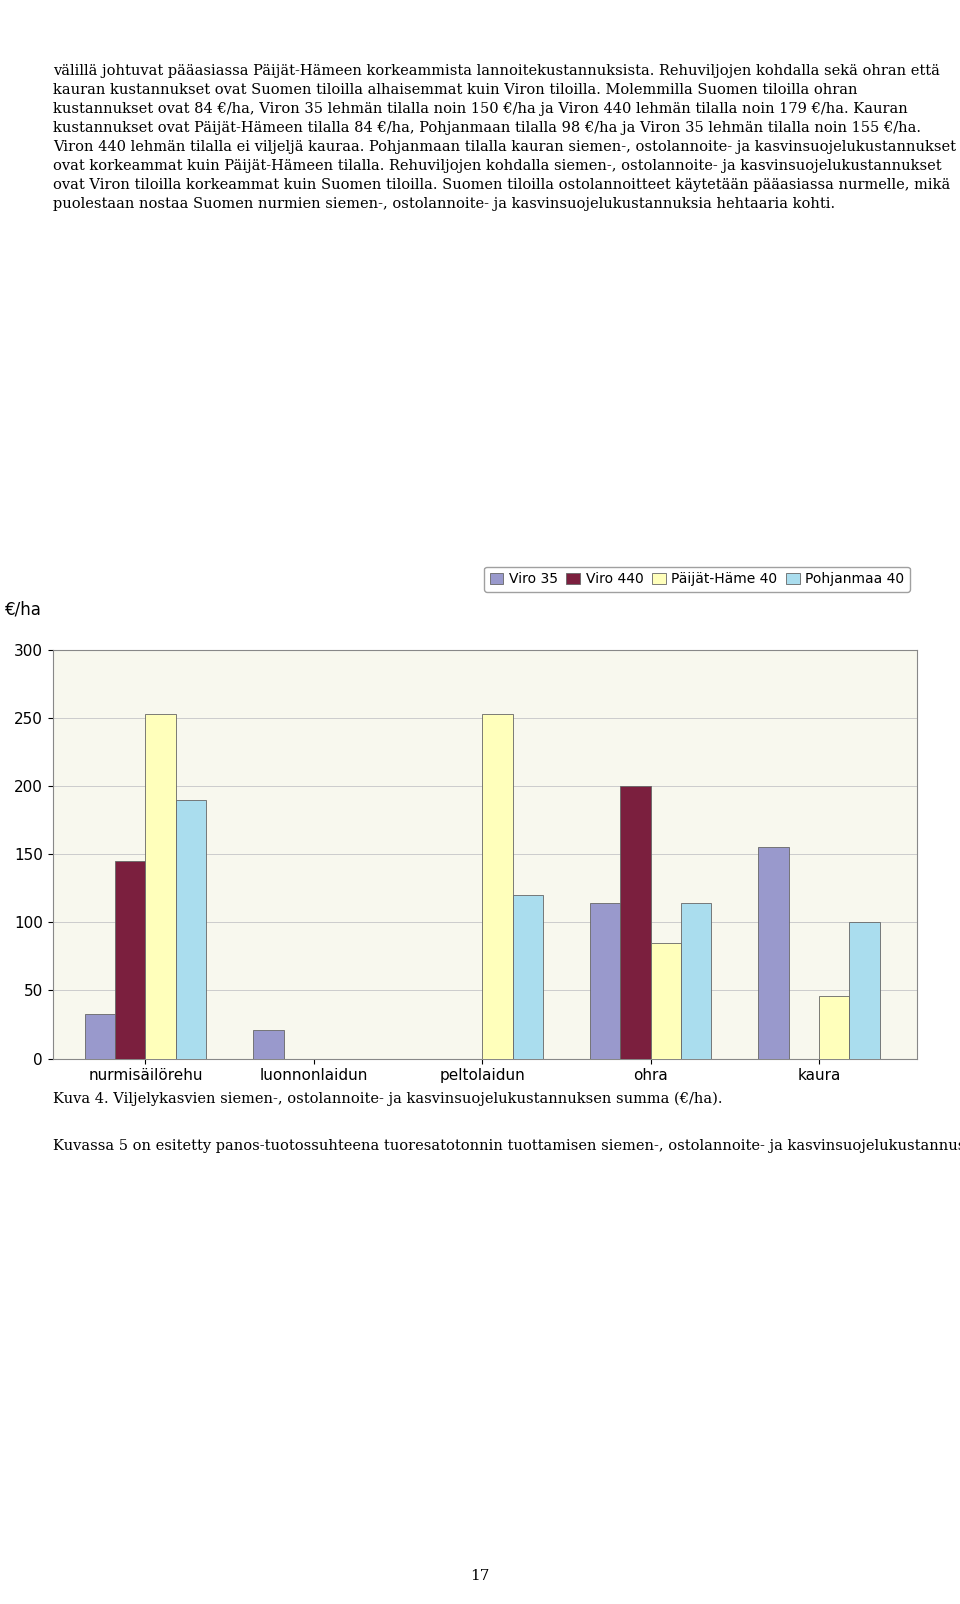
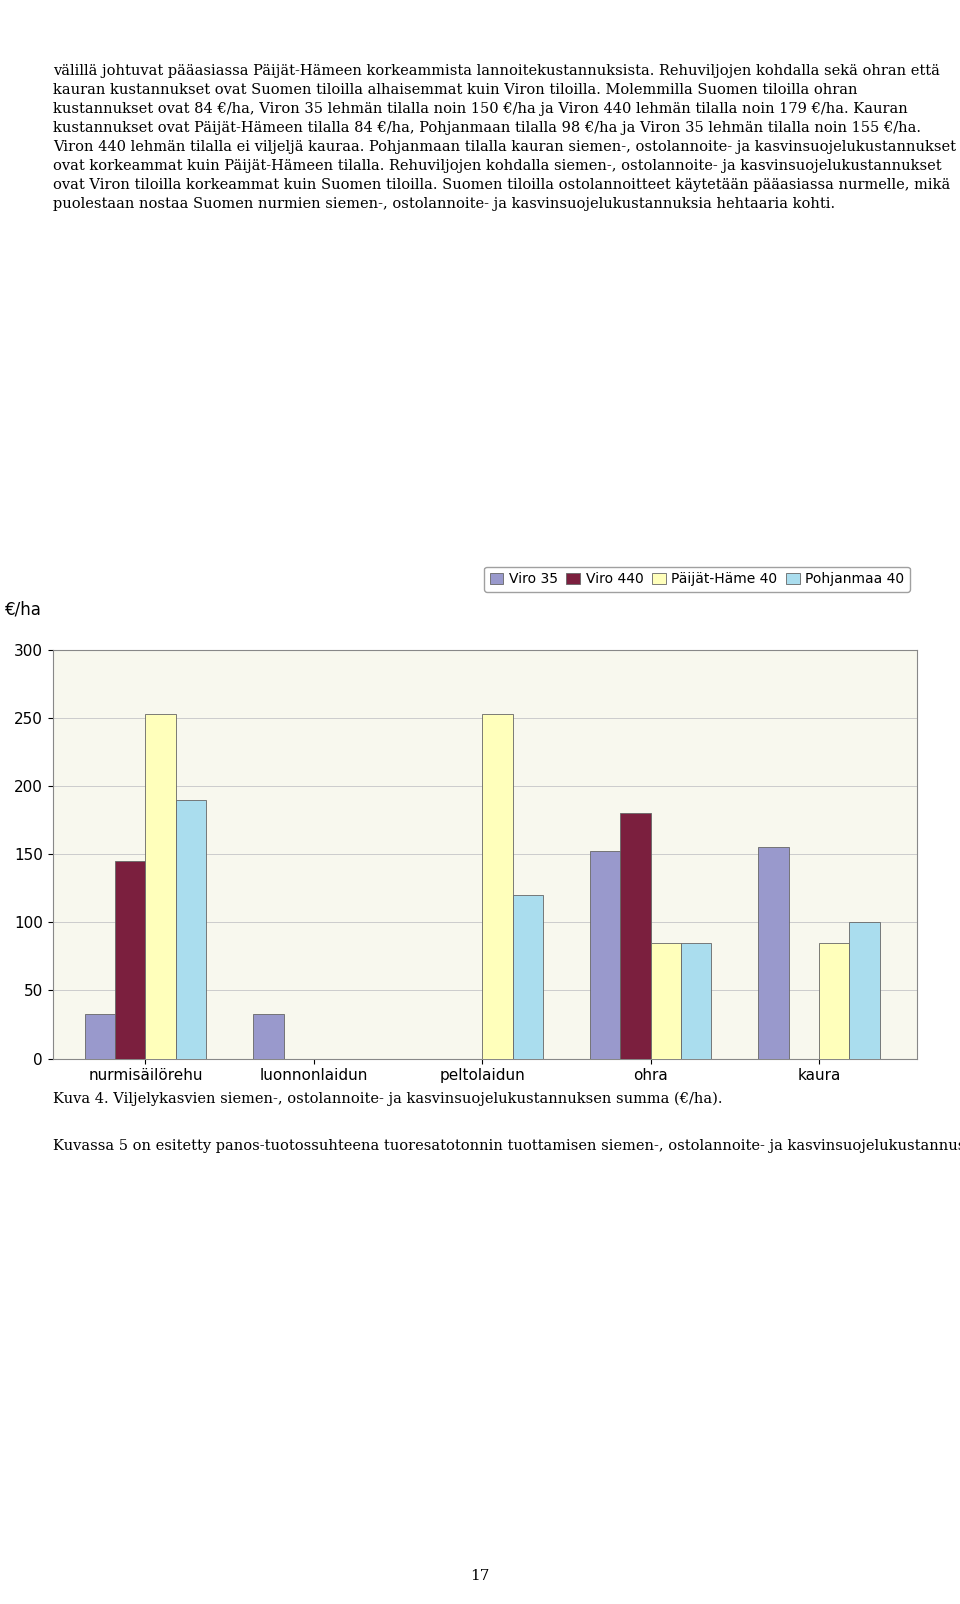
Viro 35/luonnonlaidun: 21 -> 33
Viro 35/ohra: 114 -> 152
Viro 440/ohra: 200 -> 180
Pohjanmaa 40/ohra: 114 -> 85
Päijät-Häme 40/kaura: 46 -> 85
